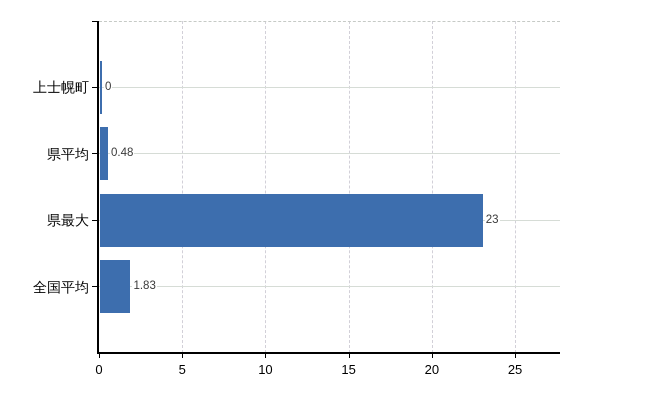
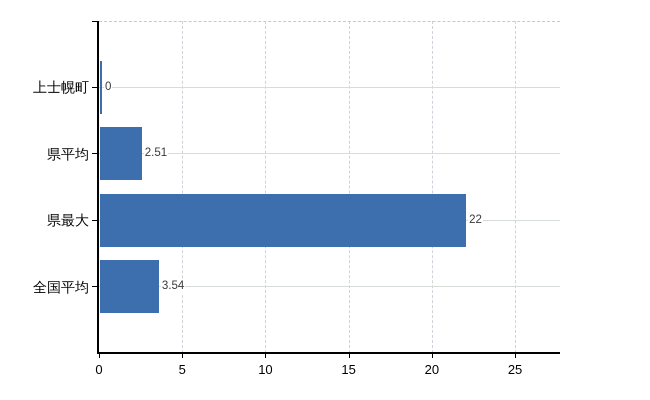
県平均: 0.48 -> 2.51
県最大: 23 -> 22
全国平均: 1.83 -> 3.54
